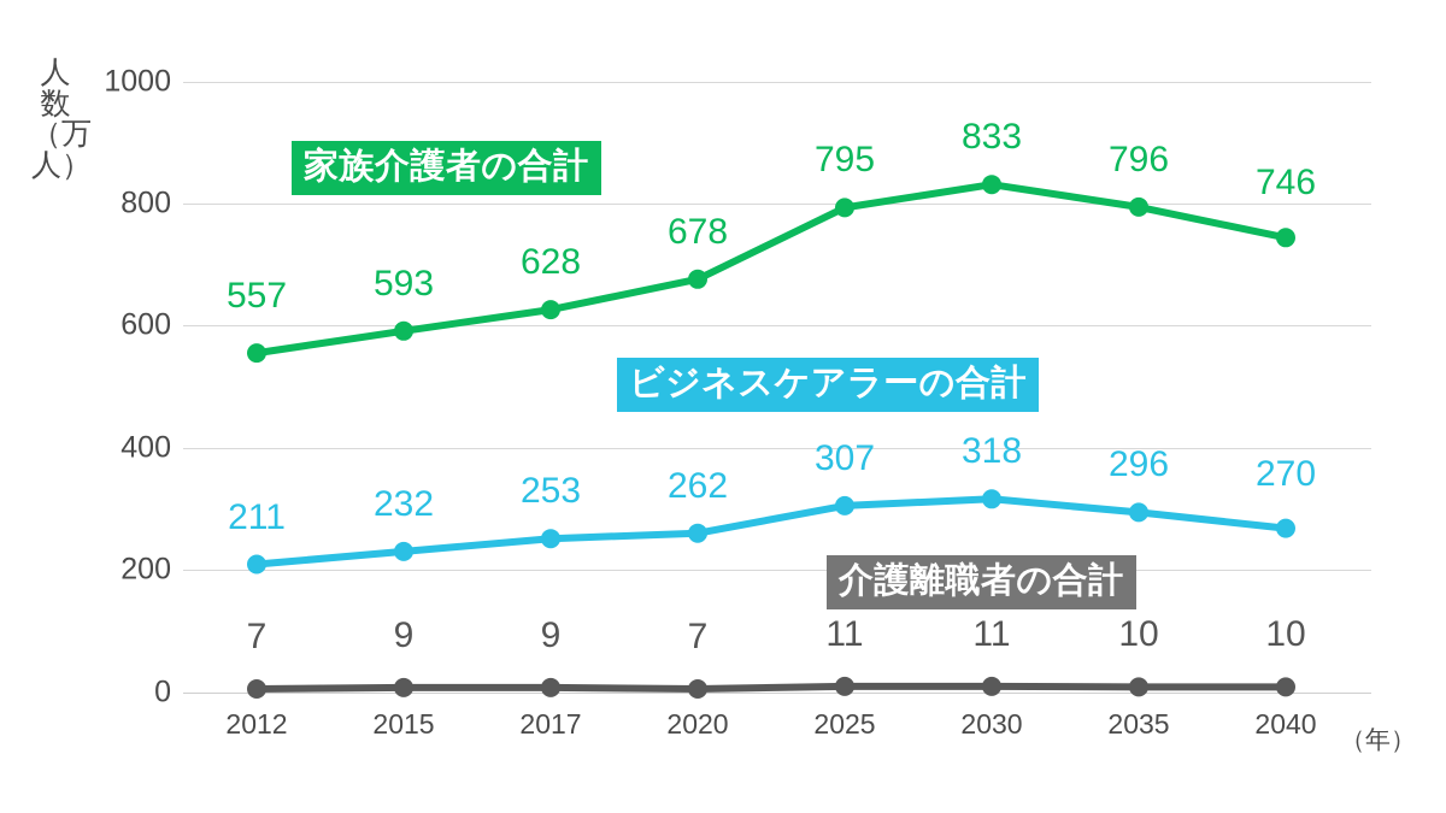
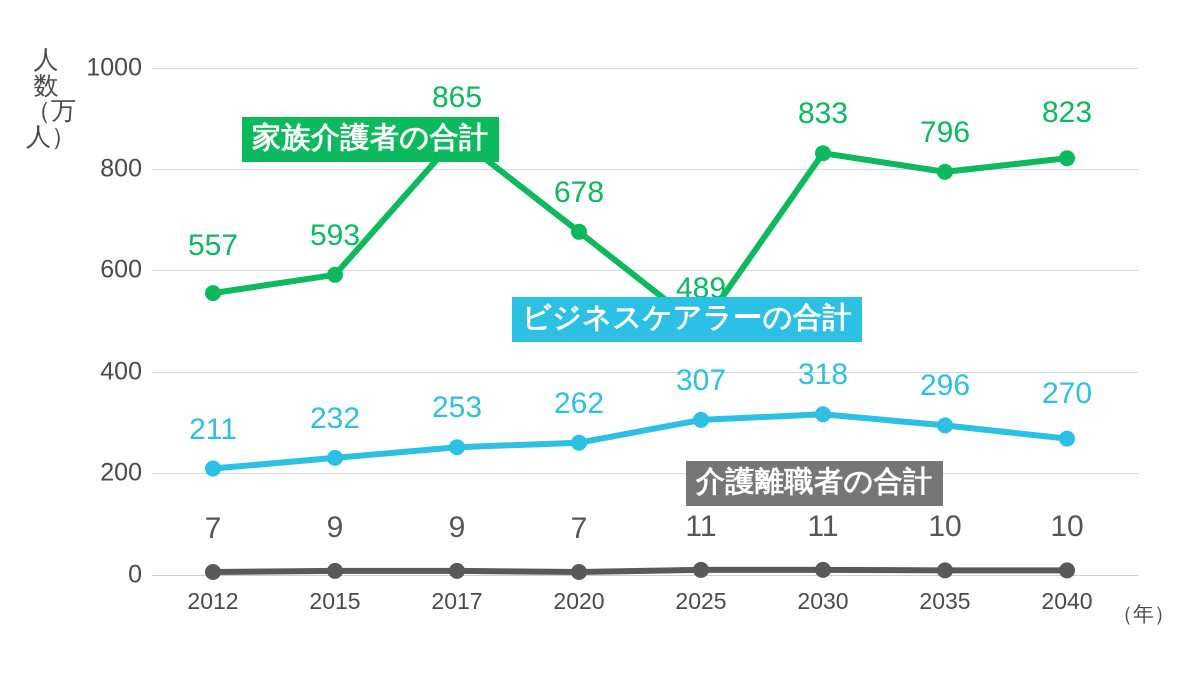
家族介護者の合計/2017: 628 -> 865
家族介護者の合計/2025: 795 -> 489
家族介護者の合計/2040: 746 -> 823
